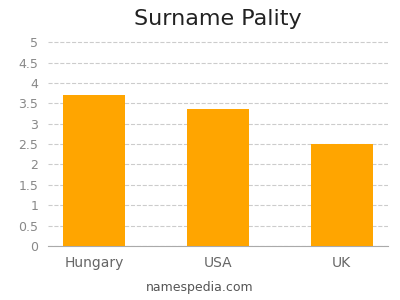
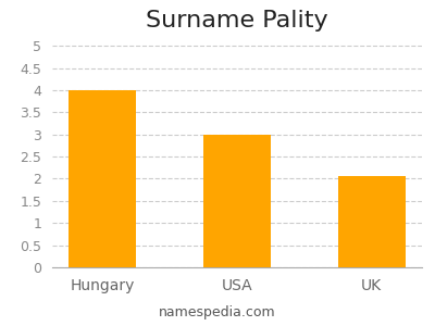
Hungary: 3.70 -> 4.00
USA: 3.35 -> 3.00
UK: 2.50 -> 2.05
